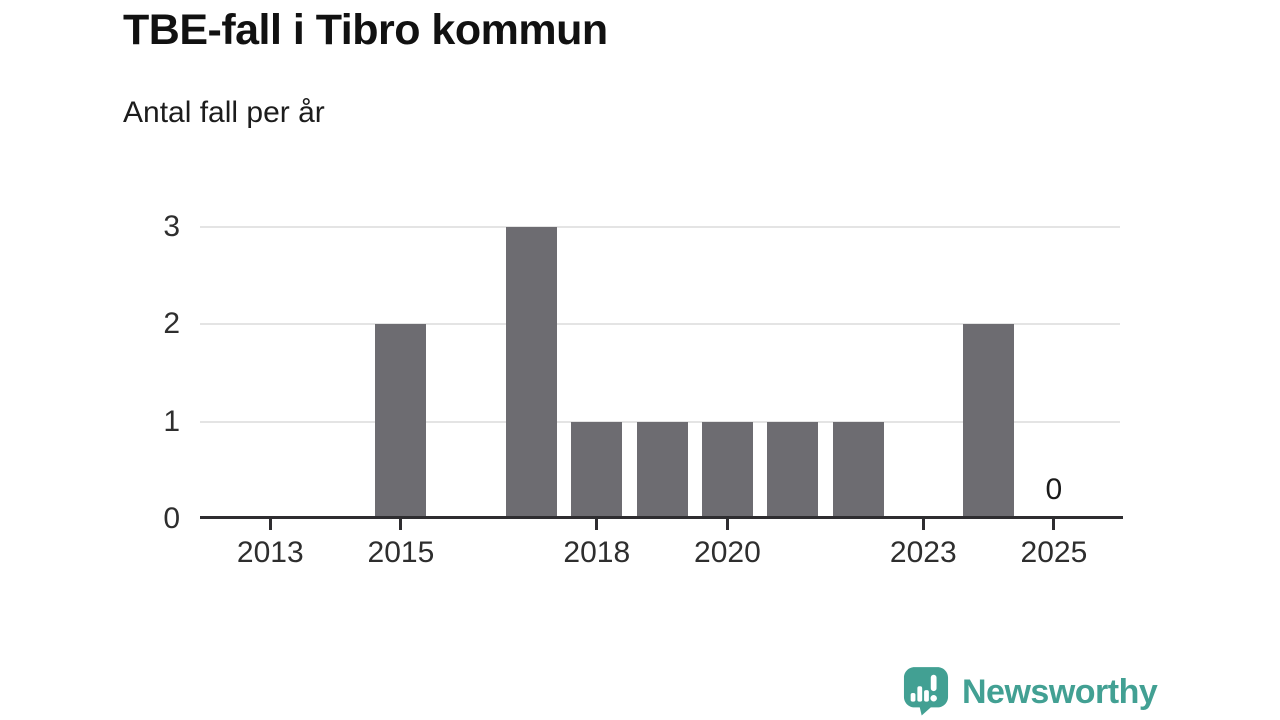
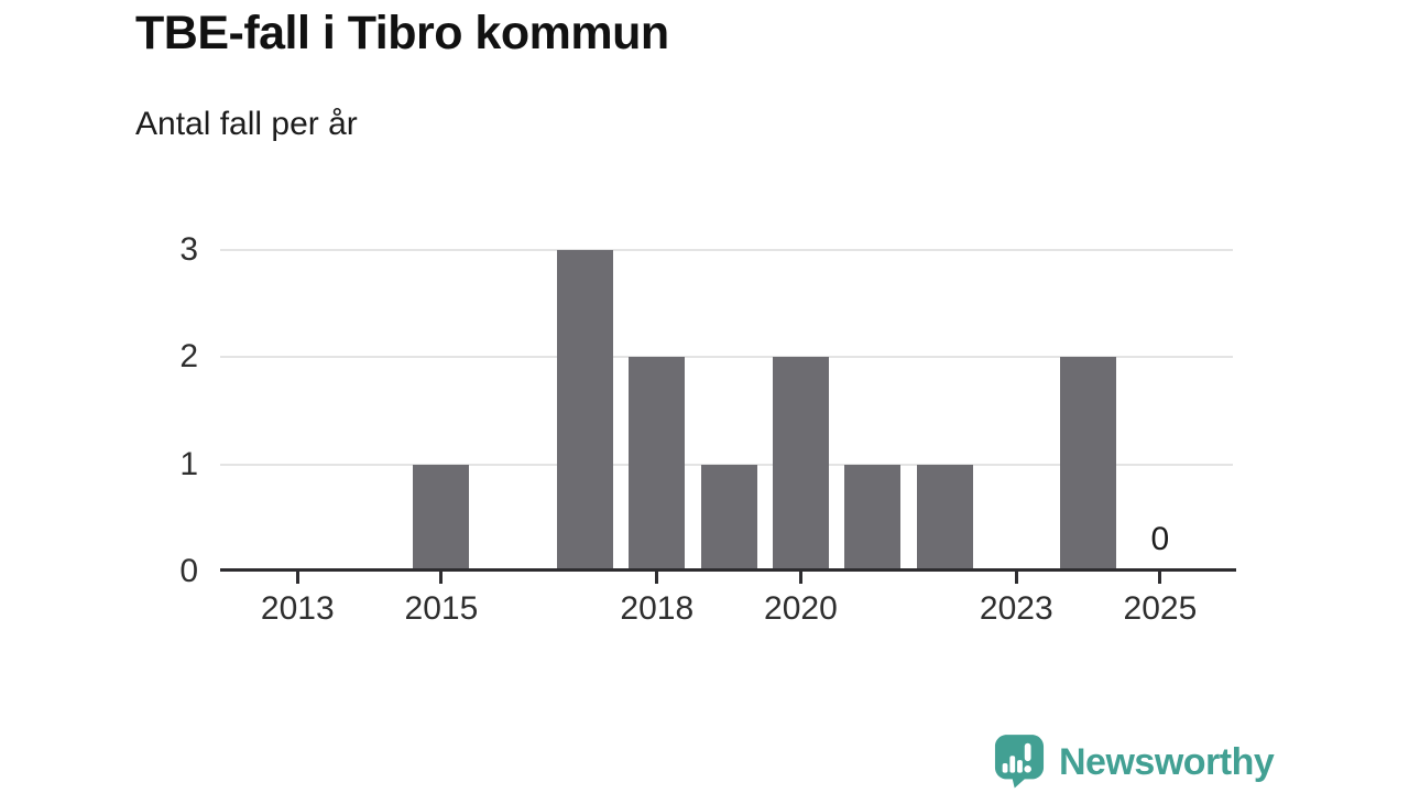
2015: 2 -> 1
2018: 1 -> 2
2020: 1 -> 2
